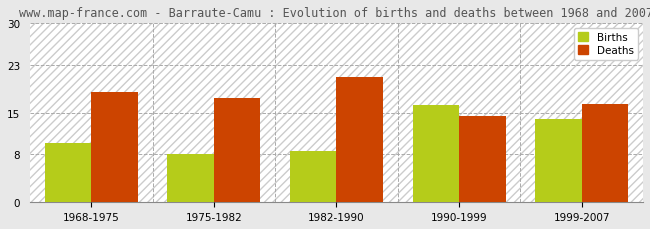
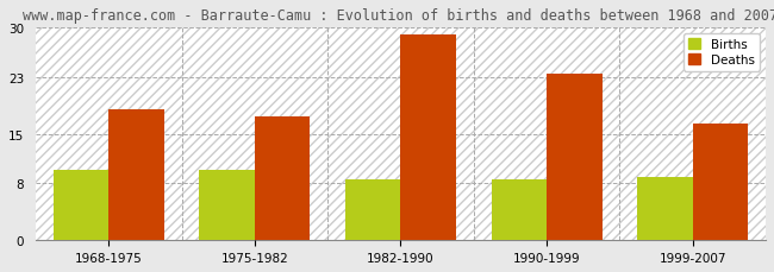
Births/1975-1982: 8.0 -> 10.0
Deaths/1982-1990: 21.0 -> 29.0
Births/1990-1999: 16.2 -> 8.5
Deaths/1990-1999: 14.4 -> 23.5
Births/1999-2007: 14.0 -> 9.0
